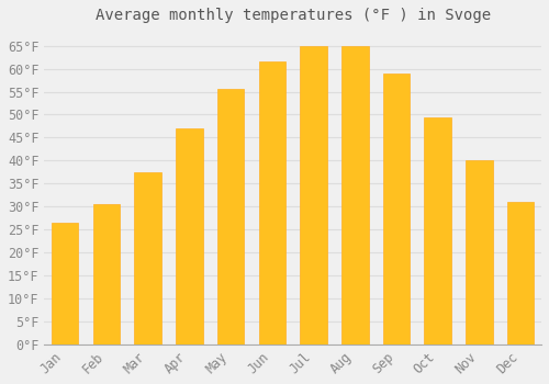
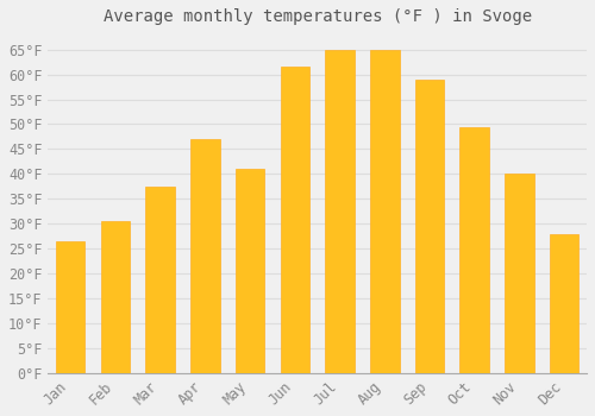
May: 55.5°F -> 41.0°F
Dec: 31.0°F -> 28.0°F
